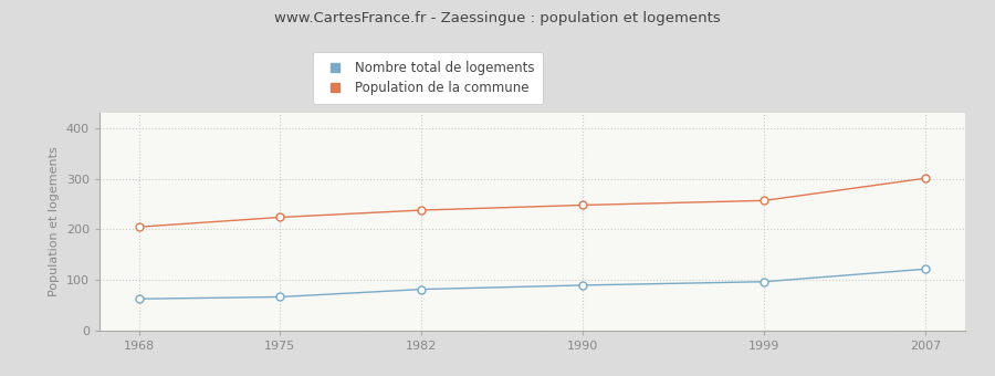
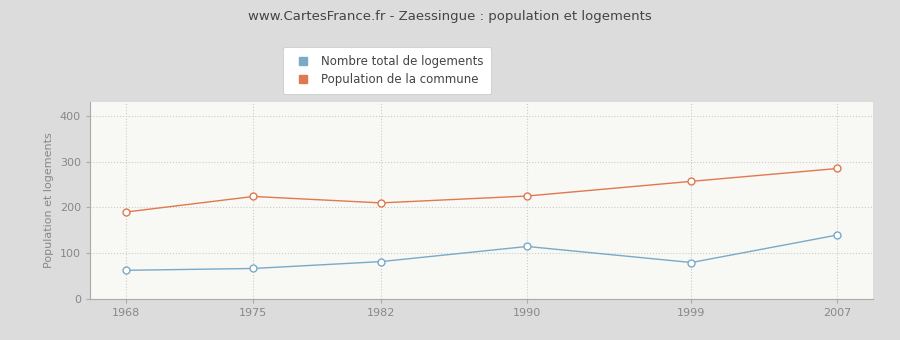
Population de la commune/1968: 205 -> 190
Population de la commune/1982: 238 -> 210
Nombre total de logements/1990: 90 -> 115
Population de la commune/1990: 248 -> 225
Nombre total de logements/1999: 97 -> 80
Nombre total de logements/2007: 122 -> 140
Population de la commune/2007: 301 -> 285
